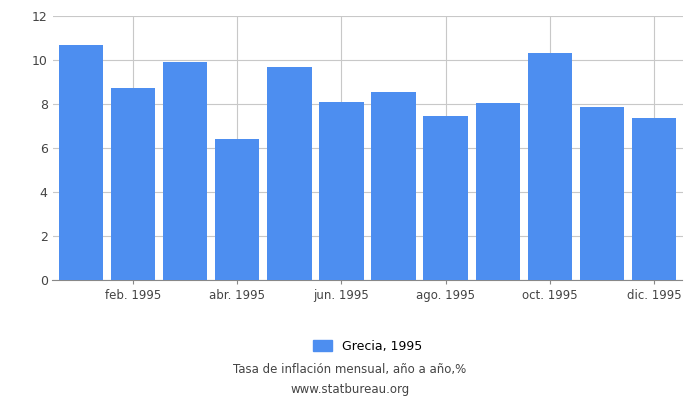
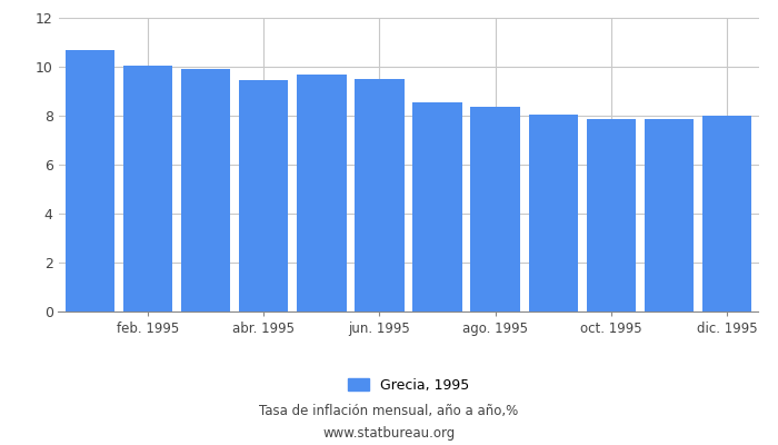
feb. 1995: 8.75 -> 10.05
abr. 1995: 6.40 -> 9.45
jun. 1995: 8.10 -> 9.50
ago. 1995: 7.45 -> 8.35
oct. 1995: 10.30 -> 7.85
dic. 1995: 7.35 -> 7.98
